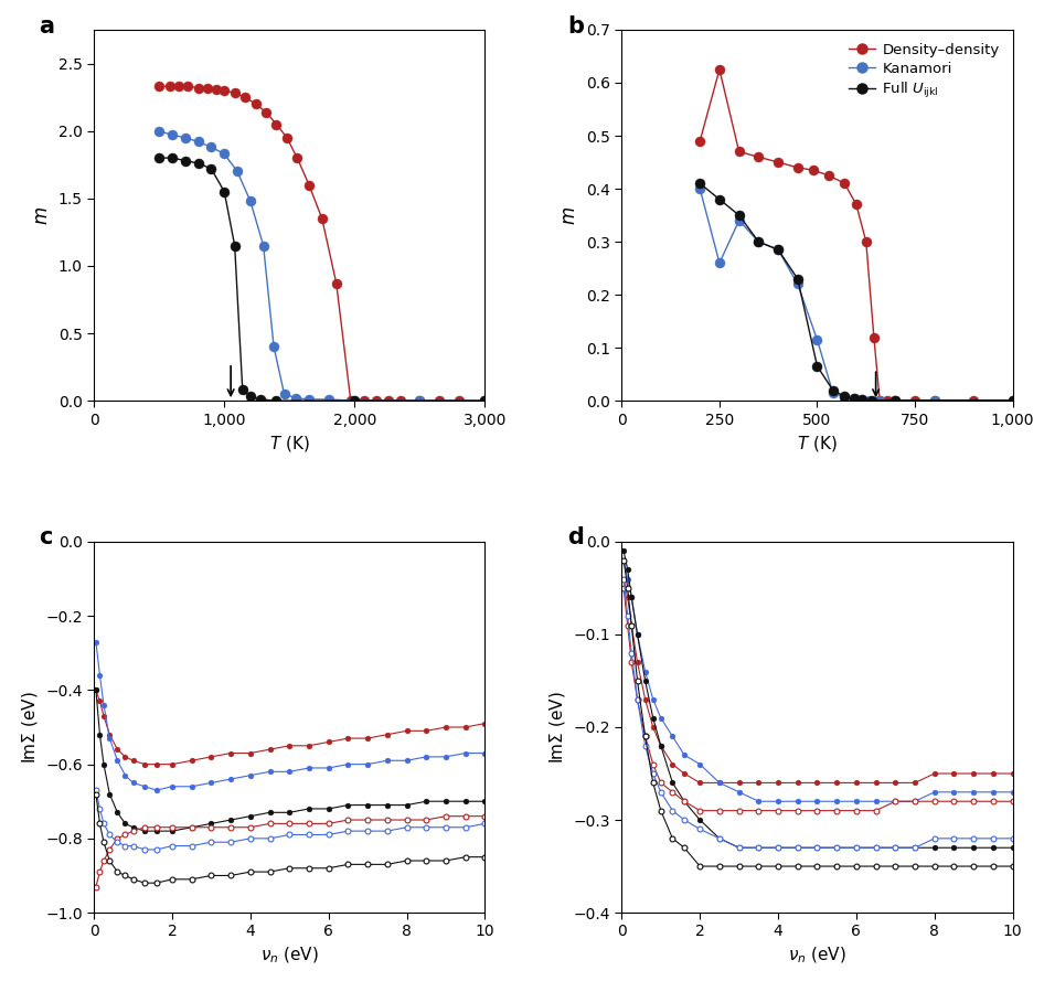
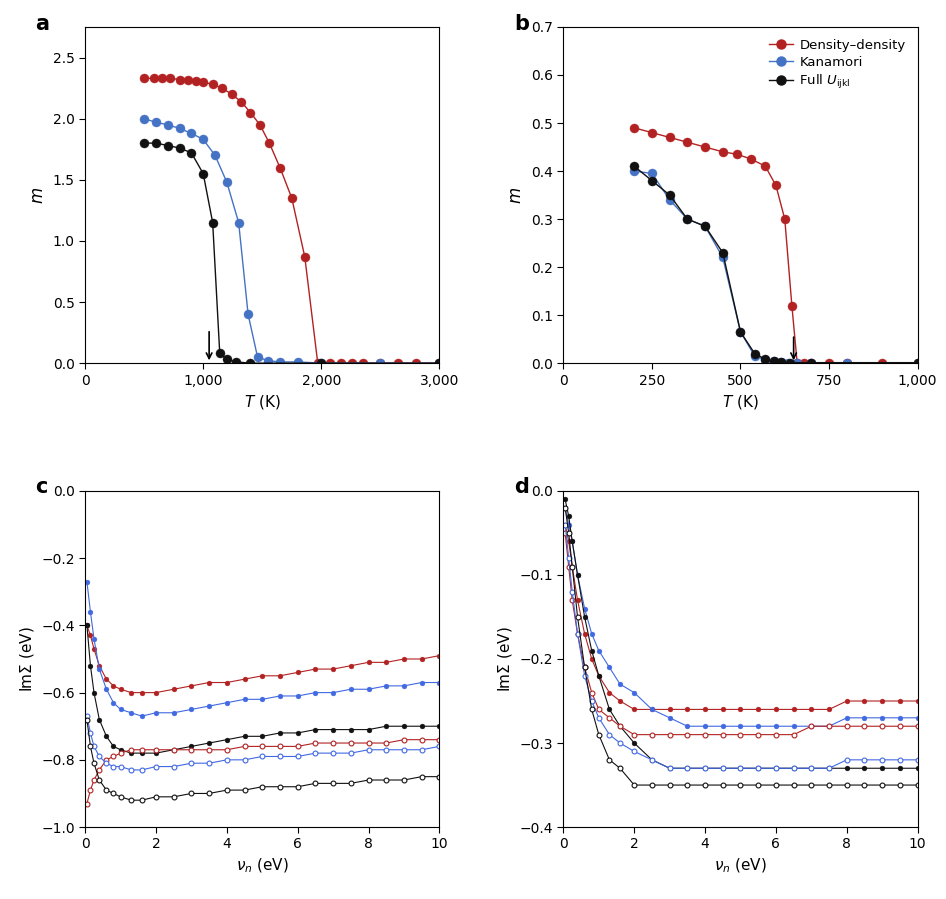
Density–density/250: 0.625 -> 0.480
Kanamori/250: 0.260 -> 0.395
Kanamori/500: 0.115 -> 0.065
